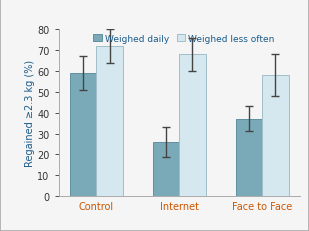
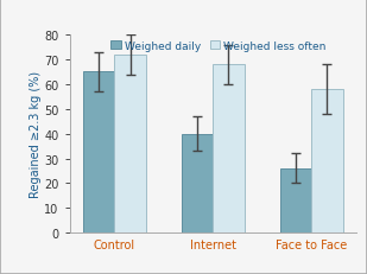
Weighed daily/Control: 59 -> 65
Weighed daily/Internet: 26 -> 40
Weighed daily/Face to Face: 37 -> 26
